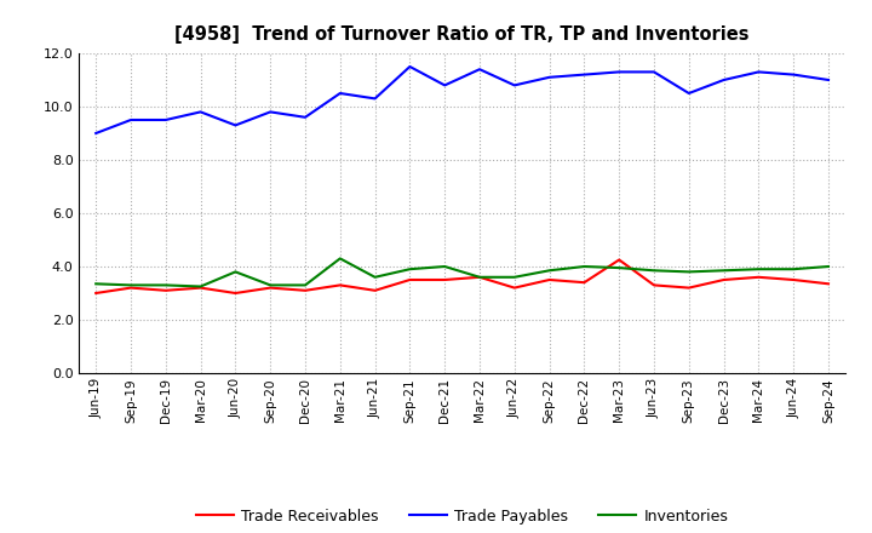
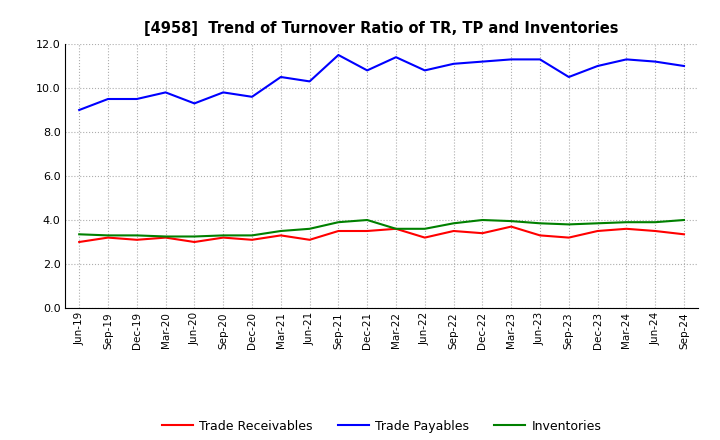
Inventories/Jun-20: 3.80 -> 3.25
Inventories/Mar-21: 4.30 -> 3.50
Trade Receivables/Mar-23: 4.25 -> 3.70
